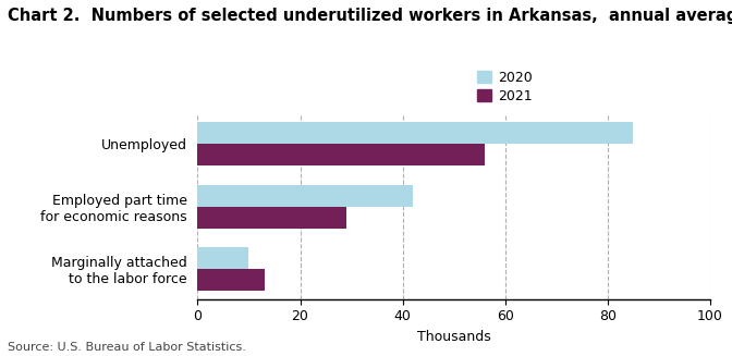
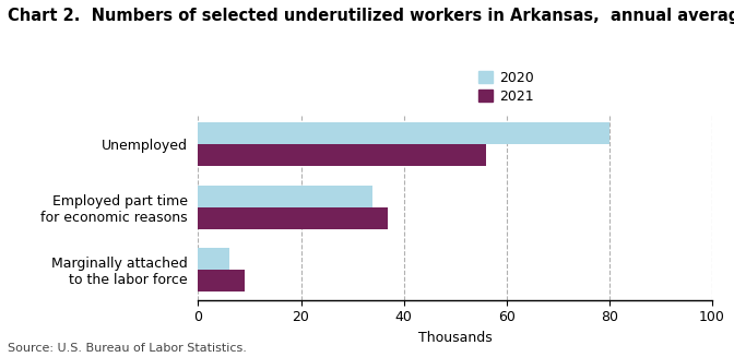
2020/Unemployed: 85 -> 80
2020/Employed part time for economic reasons: 42 -> 34
2021/Employed part time for economic reasons: 29 -> 37
2020/Marginally attached to the labor force: 10 -> 6
2021/Marginally attached to the labor force: 13 -> 9
